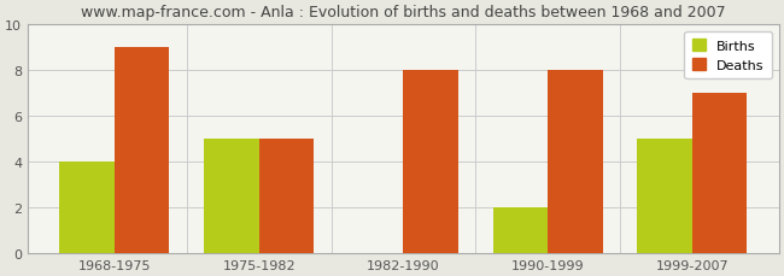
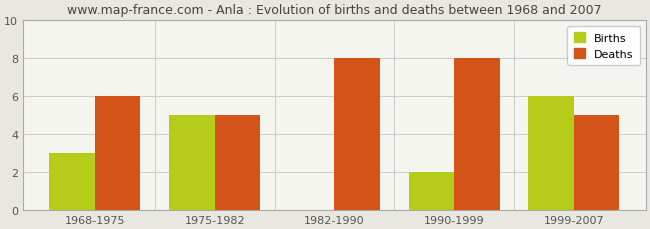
Births/1968-1975: 4 -> 3
Deaths/1968-1975: 9 -> 6
Births/1999-2007: 5 -> 6
Deaths/1999-2007: 7 -> 5
